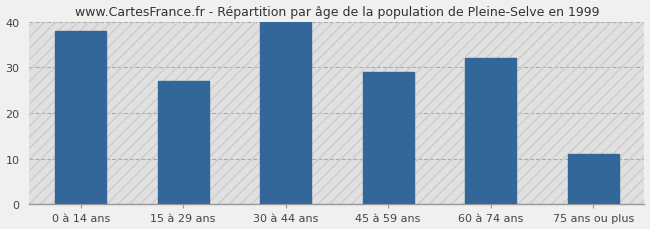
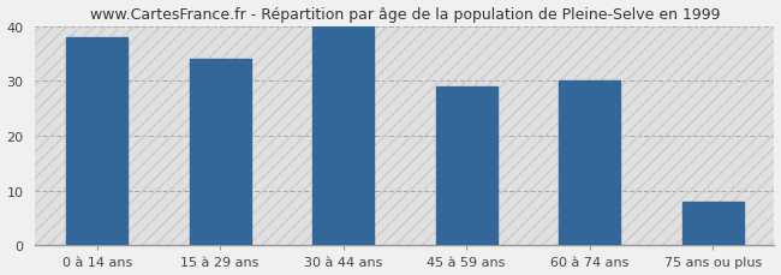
15 à 29 ans: 27 -> 34
60 à 74 ans: 32 -> 30
75 ans ou plus: 11 -> 8
